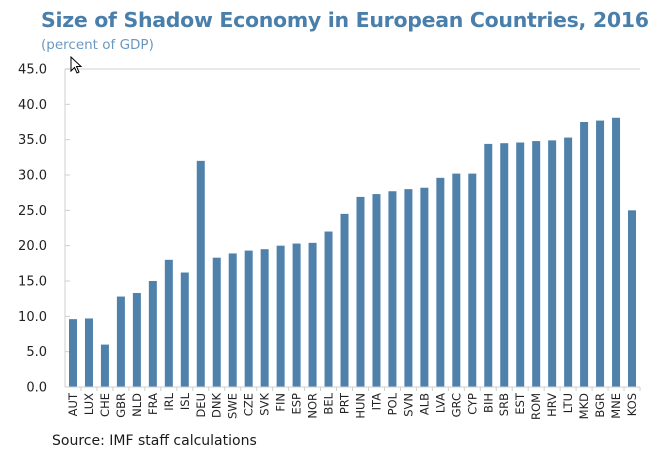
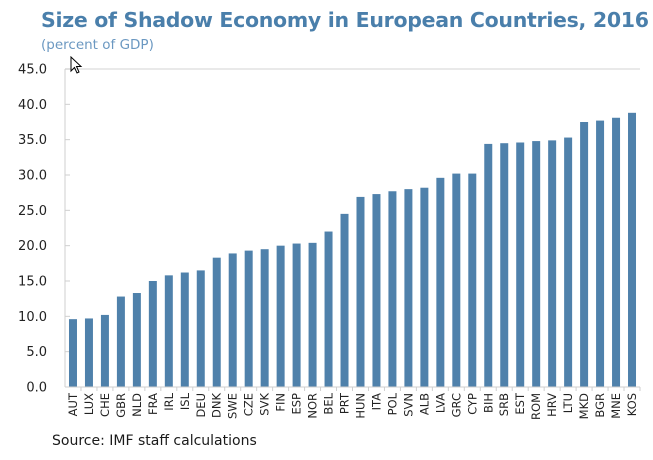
CHE: 6 -> 10
IRL: 18 -> 16
DEU: 32 -> 16
KOS: 25 -> 39
